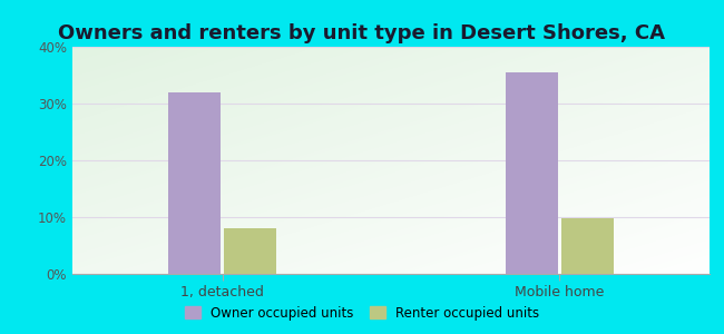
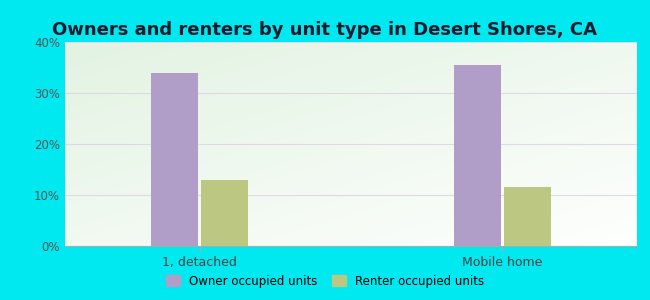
Owner occupied units/1, detached: 32.0% -> 34.0%
Renter occupied units/1, detached: 8.0% -> 13.0%
Renter occupied units/Mobile home: 9.8% -> 11.5%
